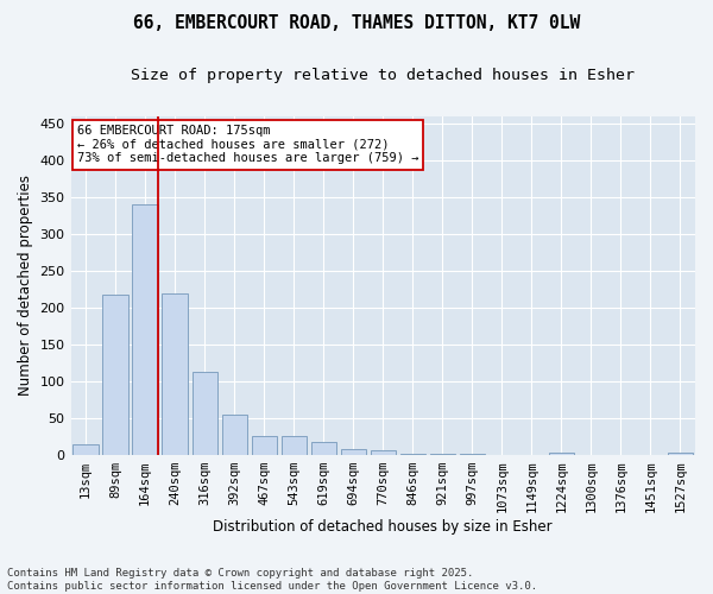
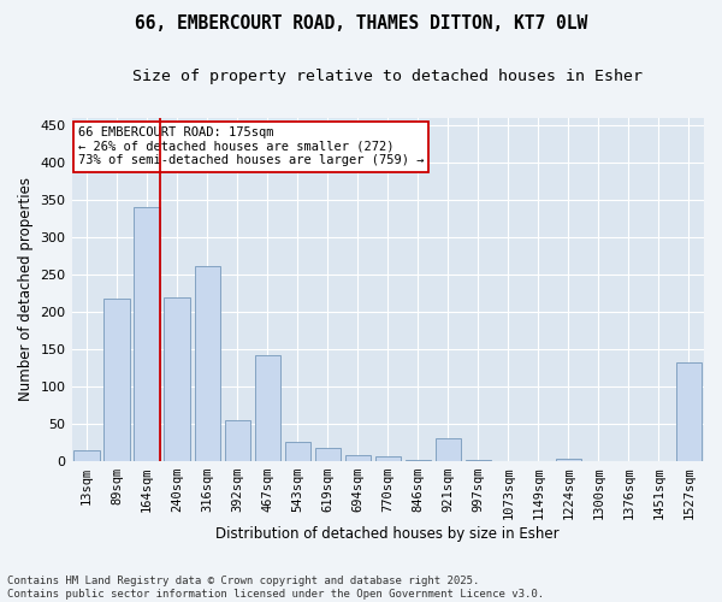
316sqm: 113 -> 262
467sqm: 25 -> 142
921sqm: 1 -> 30
1527sqm: 3 -> 132
